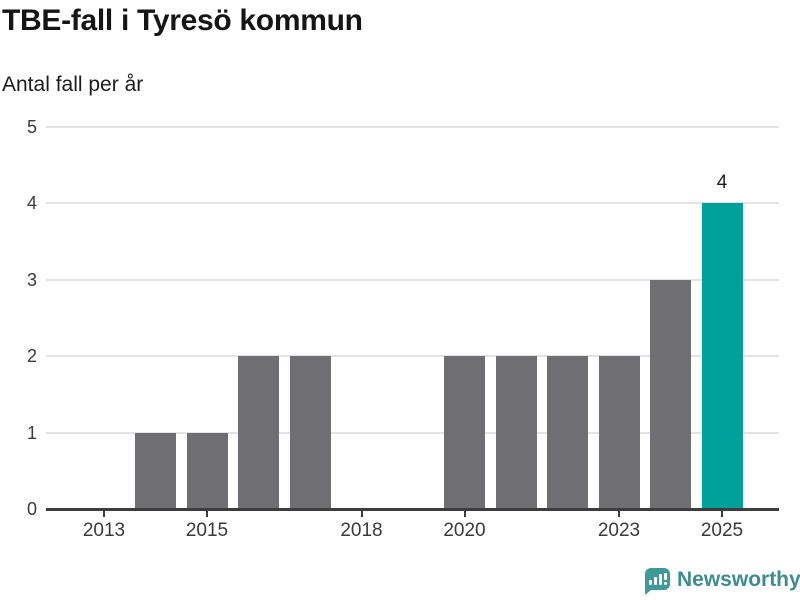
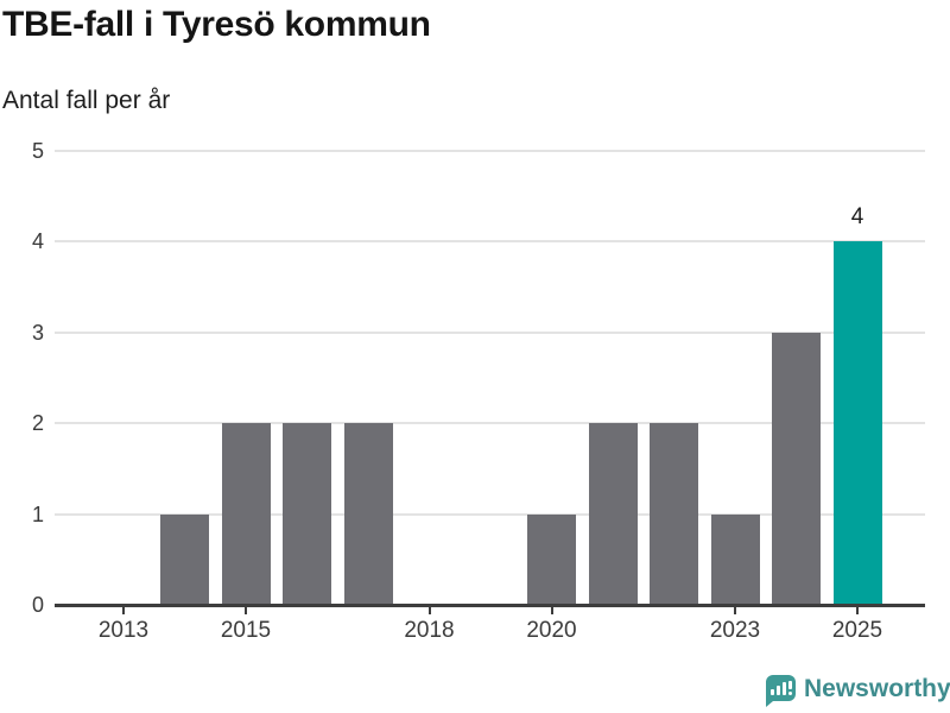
2015: 1 -> 2
2020: 2 -> 1
2023: 2 -> 1
